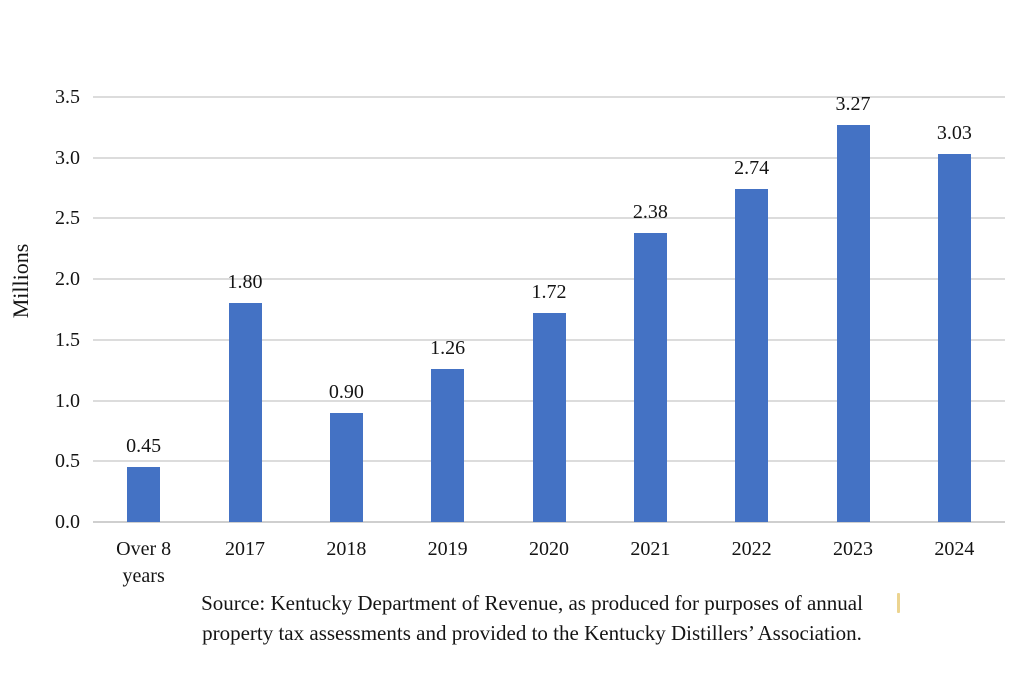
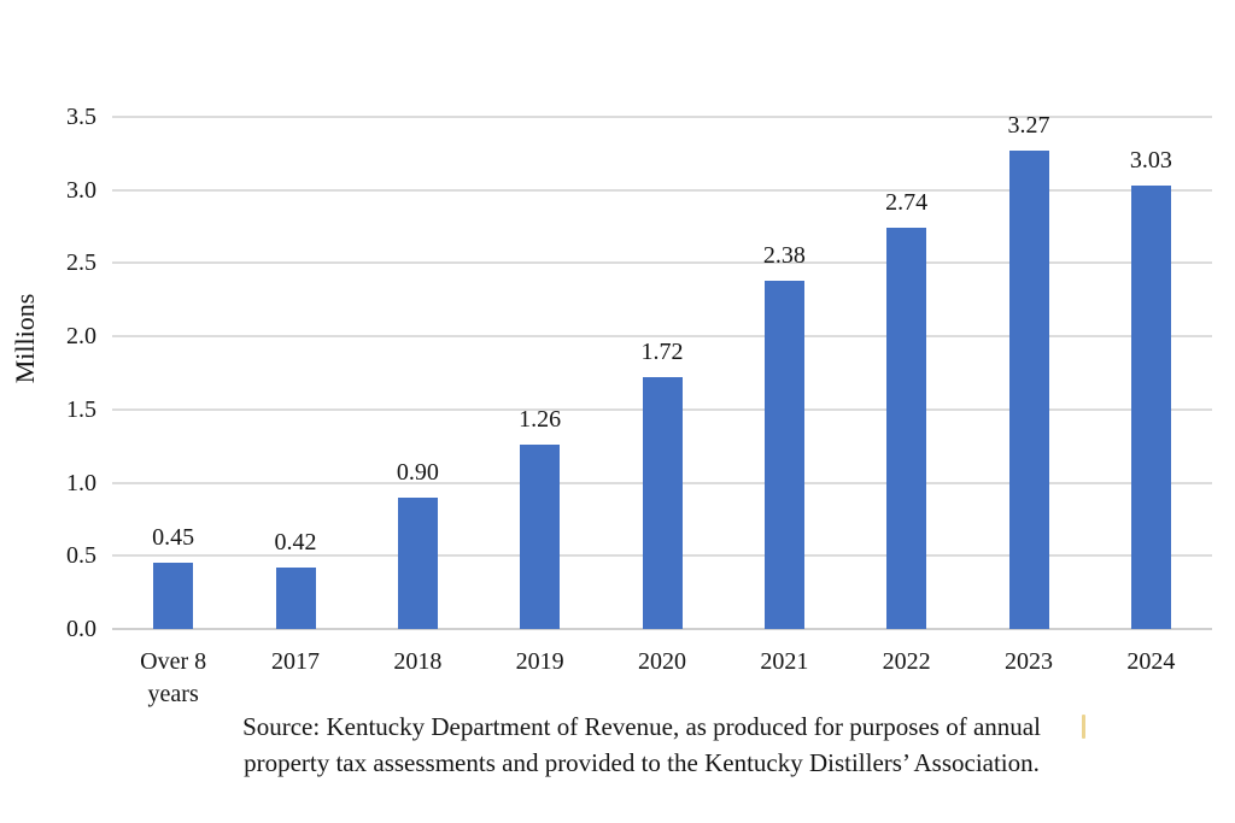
2017: 1.80 -> 0.42
